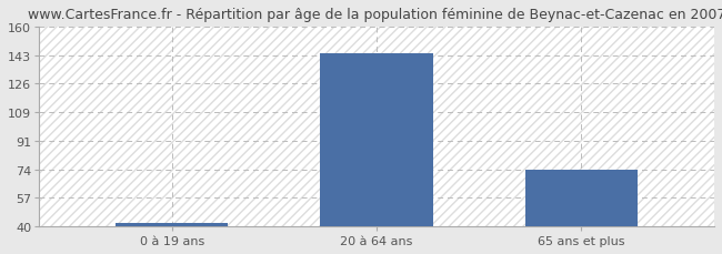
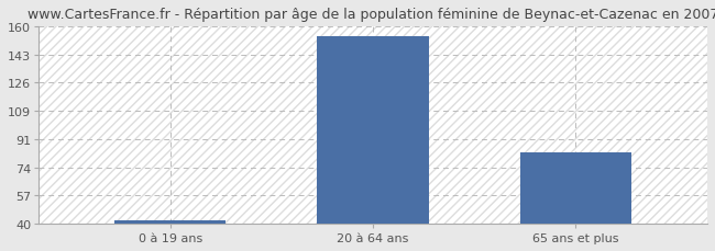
20 à 64 ans: 144 -> 154
65 ans et plus: 74 -> 83
